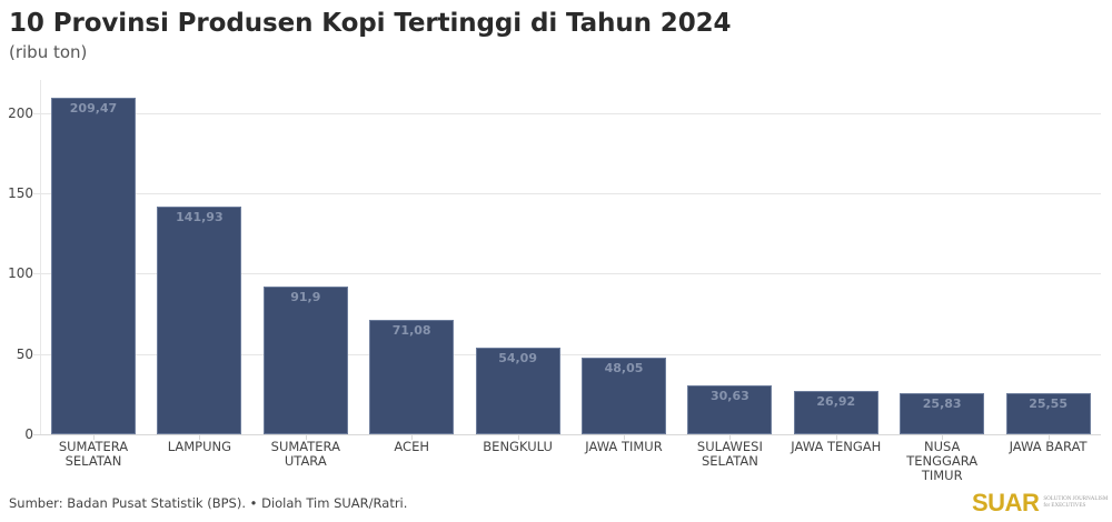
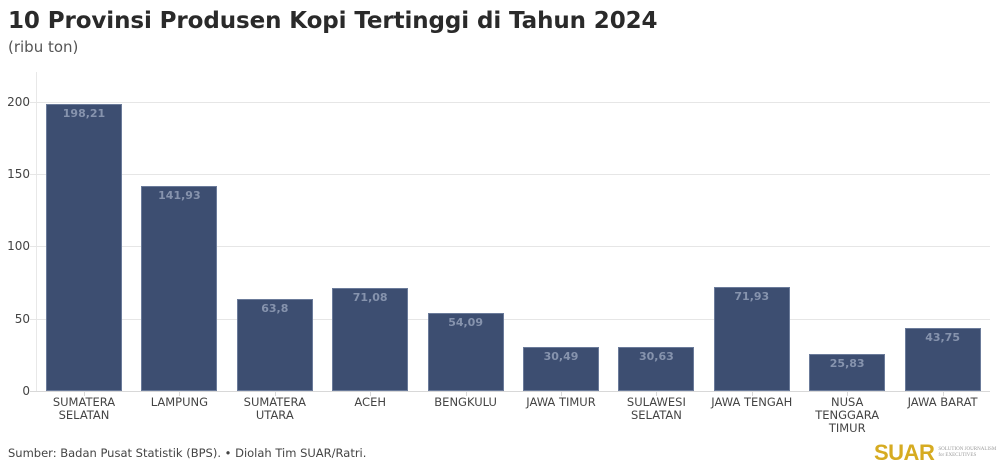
SUMATERA SELATAN: 209,47 -> 198,21
SUMATERA UTARA: 91,9 -> 63,8
JAWA TIMUR: 48,05 -> 30,49
JAWA TENGAH: 26,92 -> 71,93
JAWA BARAT: 25,55 -> 43,75
